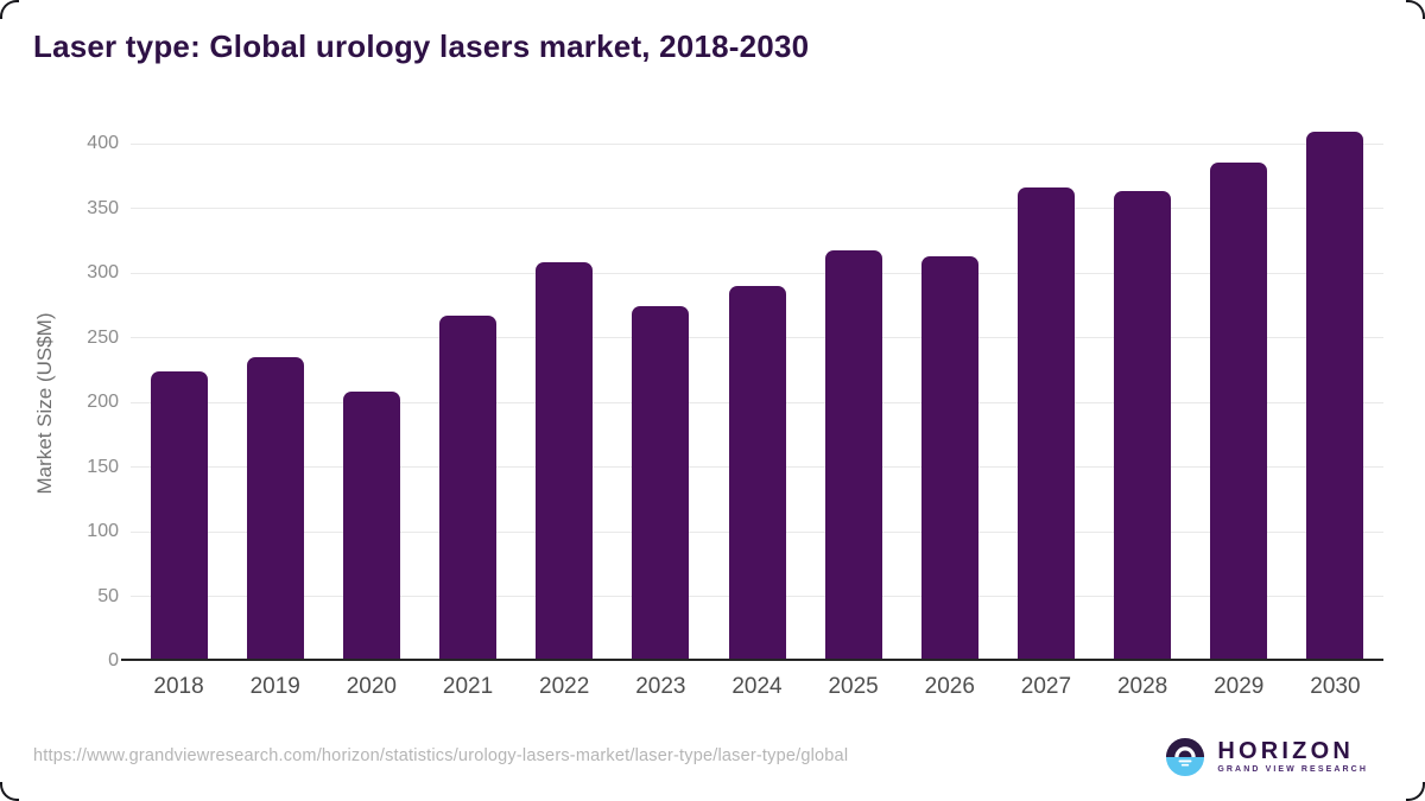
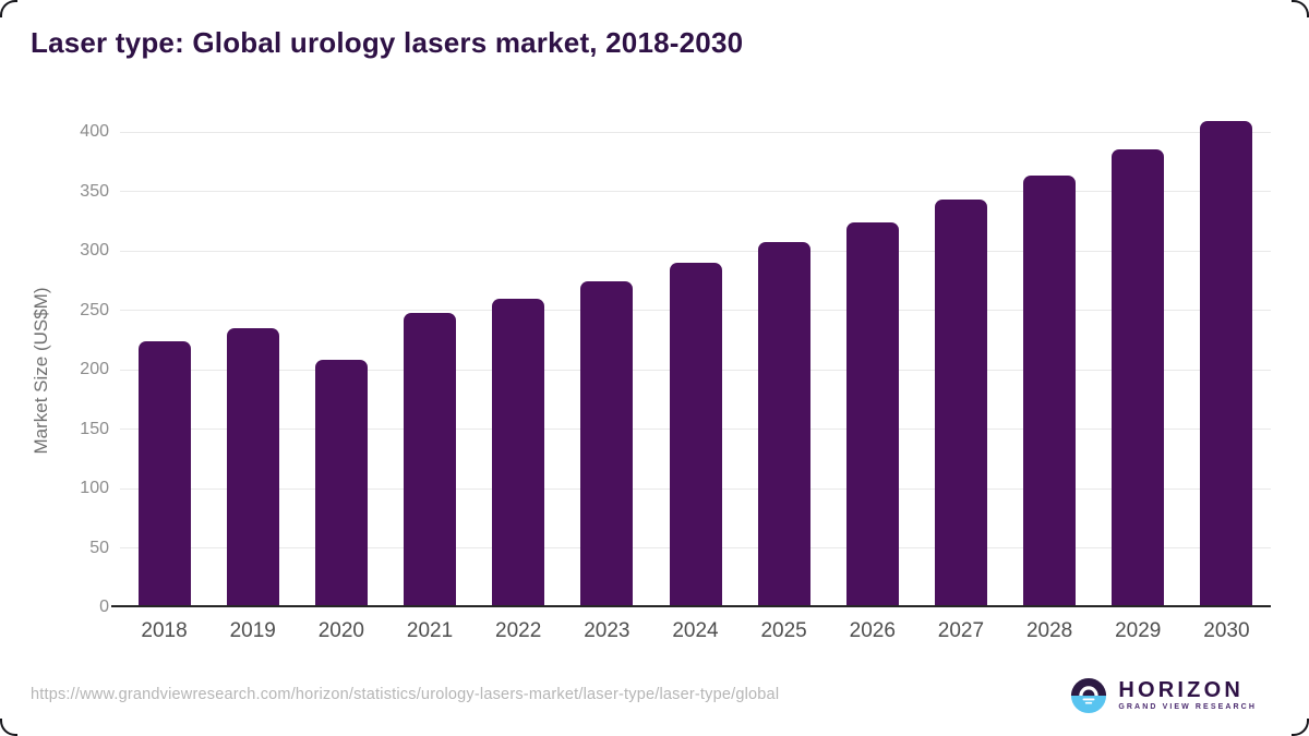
2021: 267 -> 248
2022: 308 -> 260
2025: 317 -> 307
2026: 313 -> 324
2027: 366 -> 343
